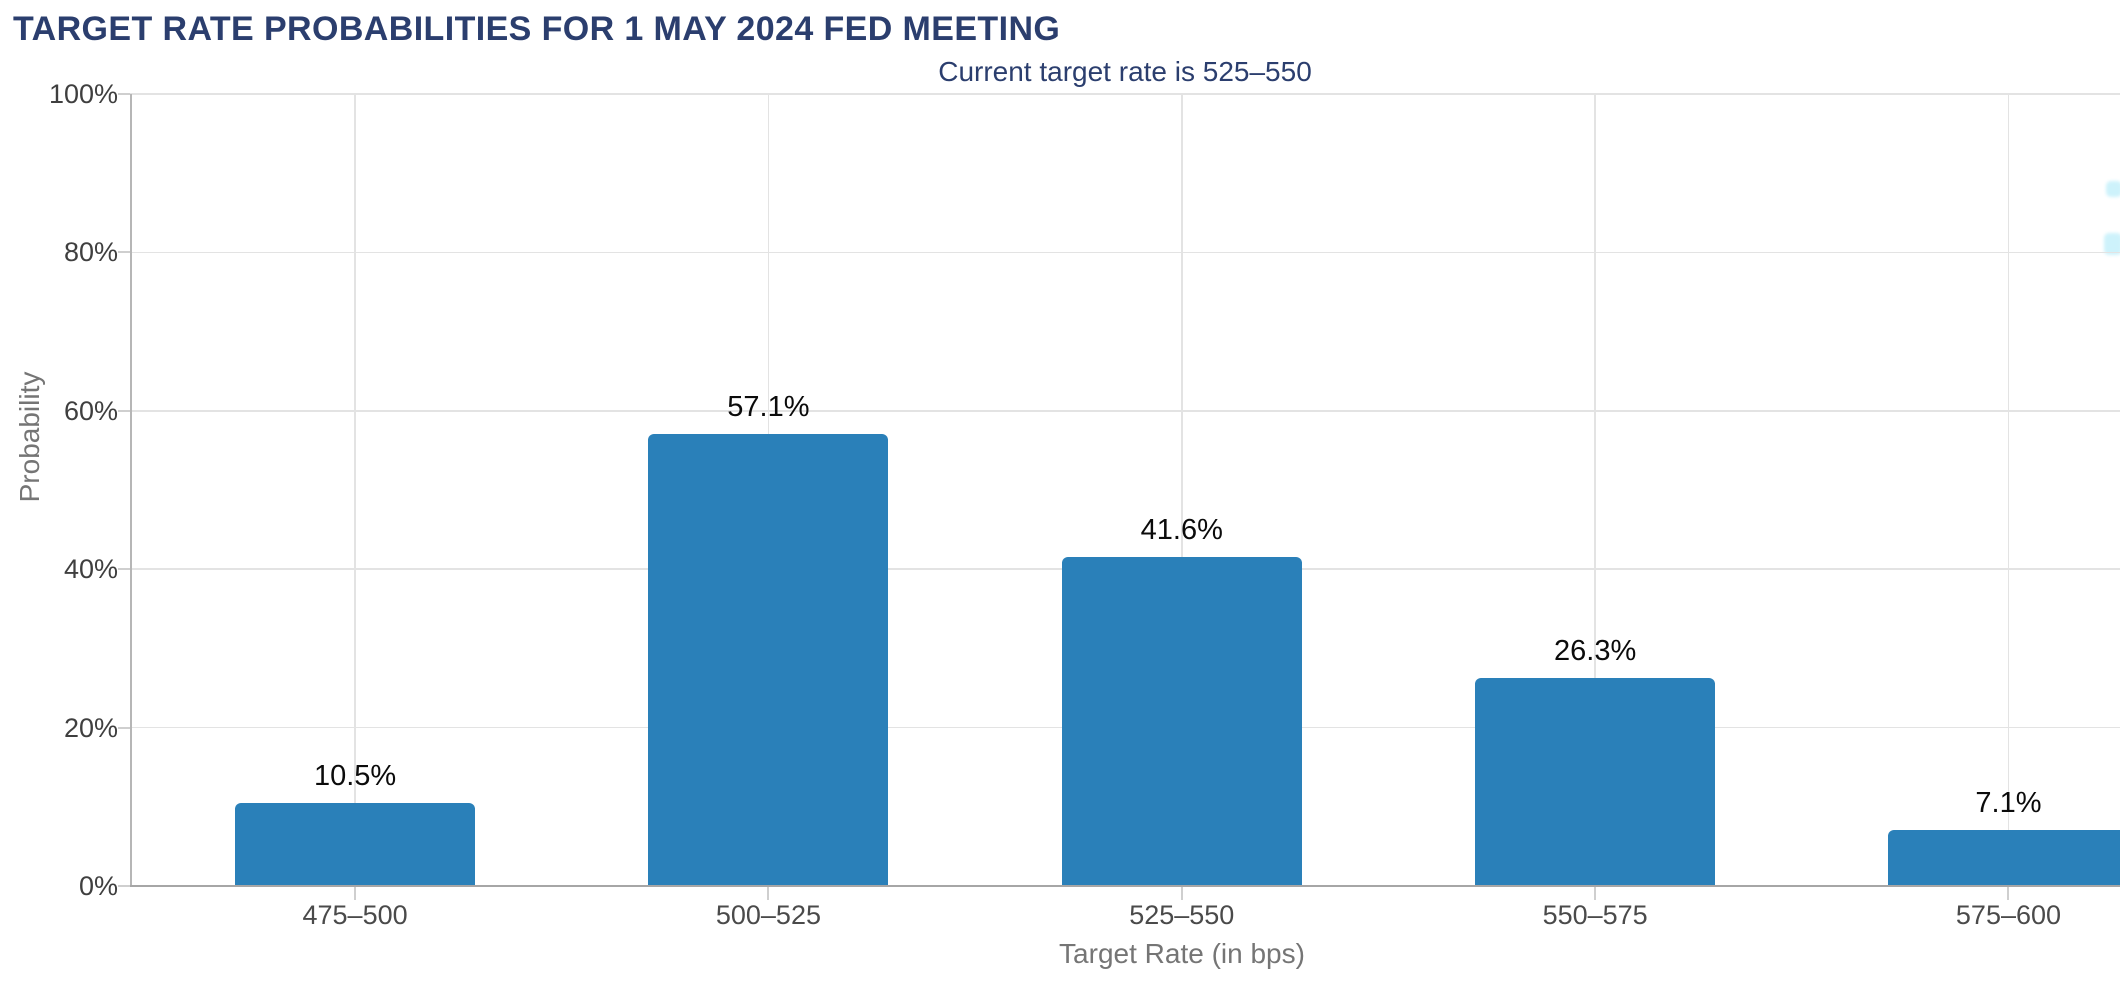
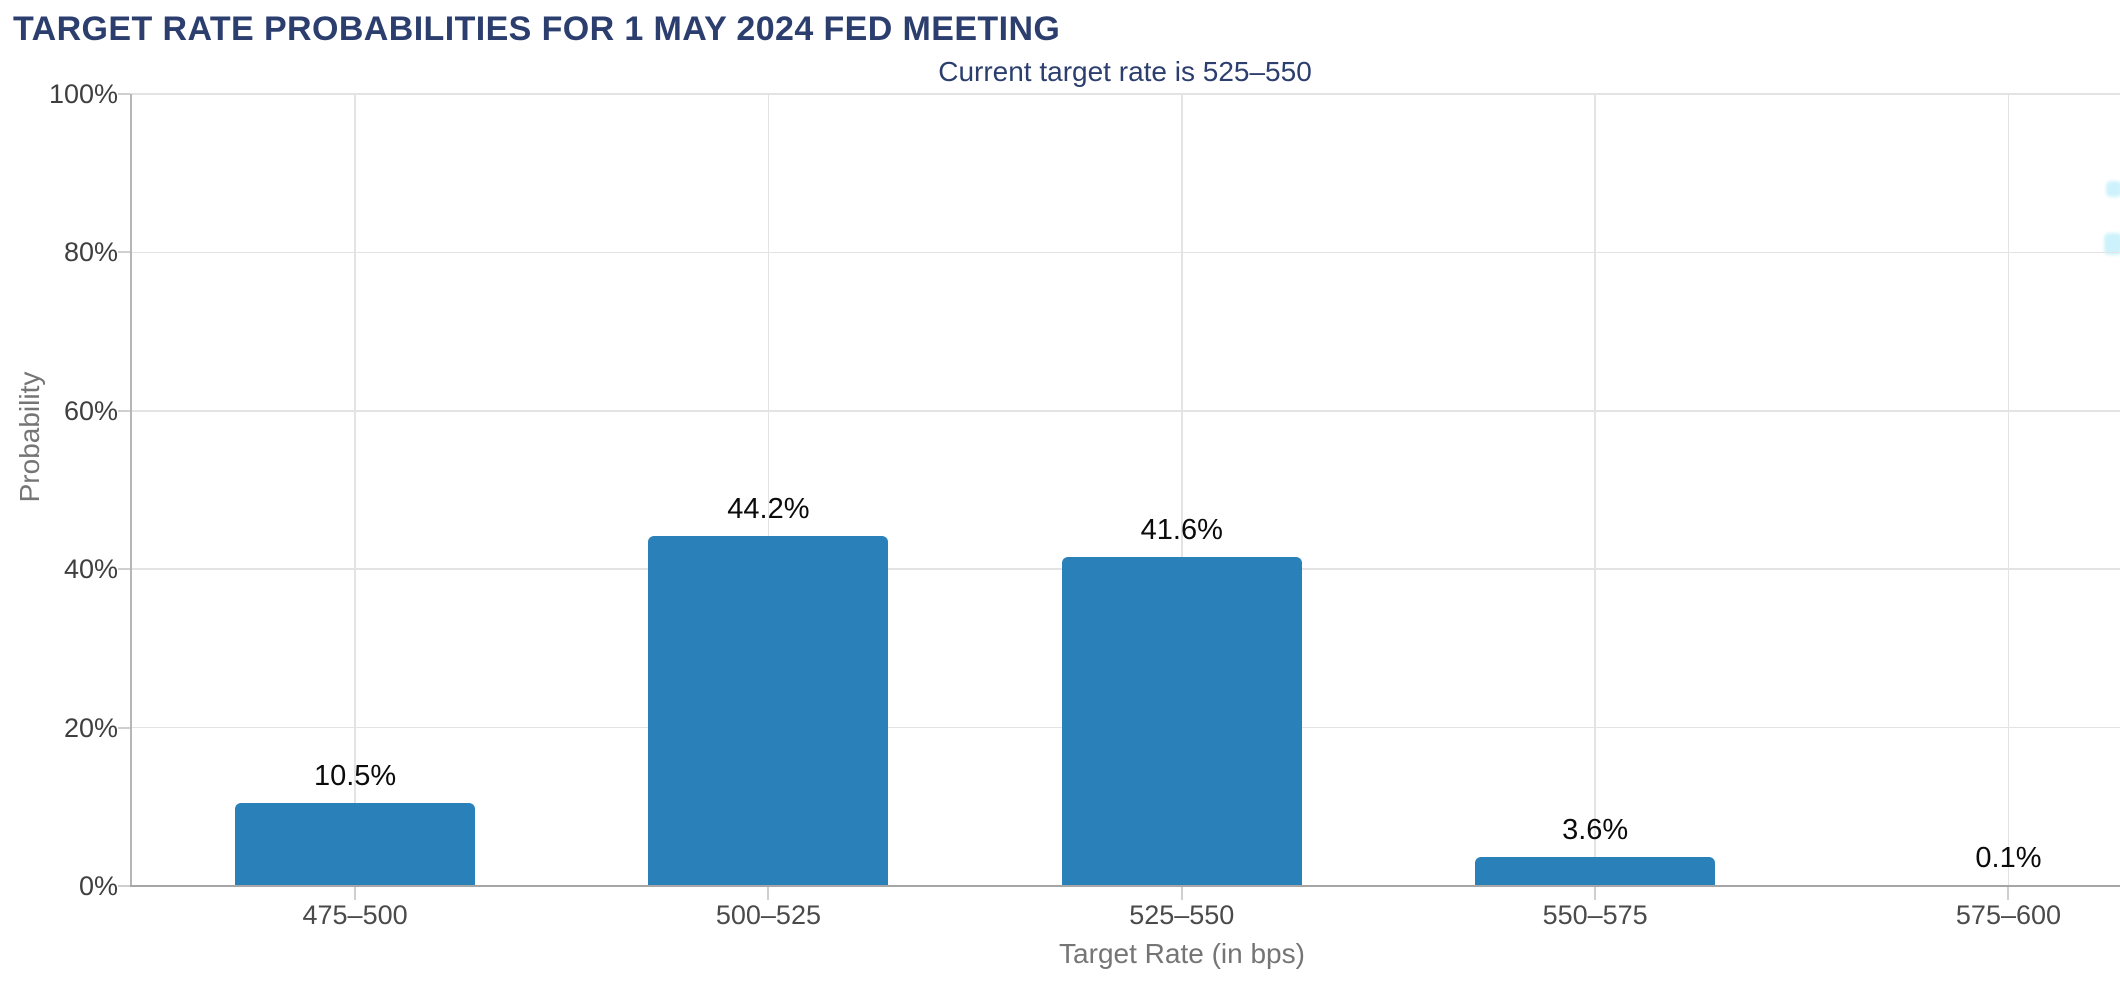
500–525: 57.1% -> 44.2%
550–575: 26.3% -> 3.6%
575–600: 7.1% -> 0.1%
